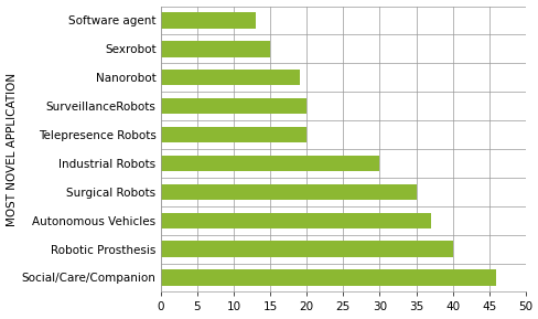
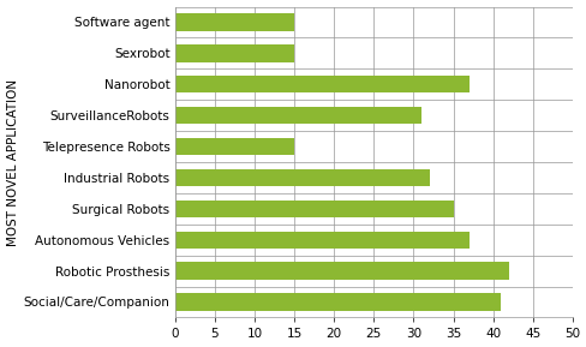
Software agent: 13 -> 15
Nanorobot: 19 -> 37
SurveillanceRobots: 20 -> 31
Telepresence Robots: 20 -> 15
Industrial Robots: 30 -> 32
Robotic Prosthesis: 40 -> 42
Social/Care/Companion: 46 -> 41
